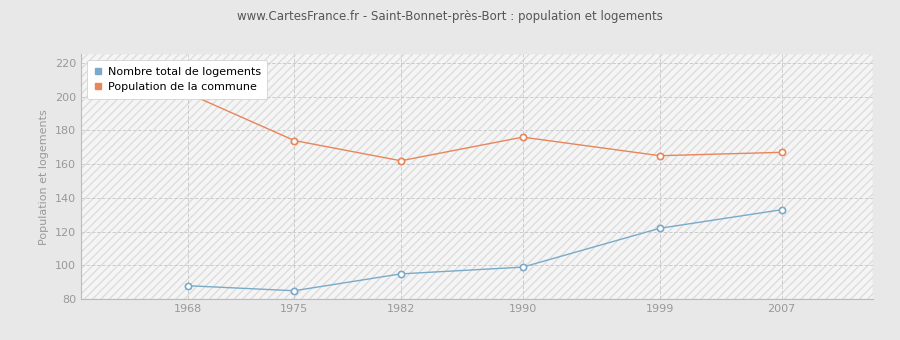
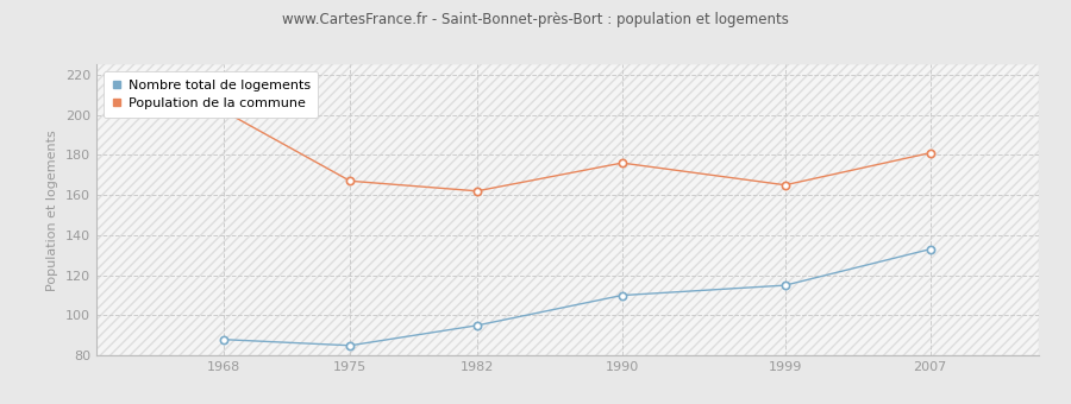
Population de la commune/1975: 174 -> 167
Nombre total de logements/1990: 99 -> 110
Nombre total de logements/1999: 122 -> 115
Population de la commune/2007: 167 -> 181
